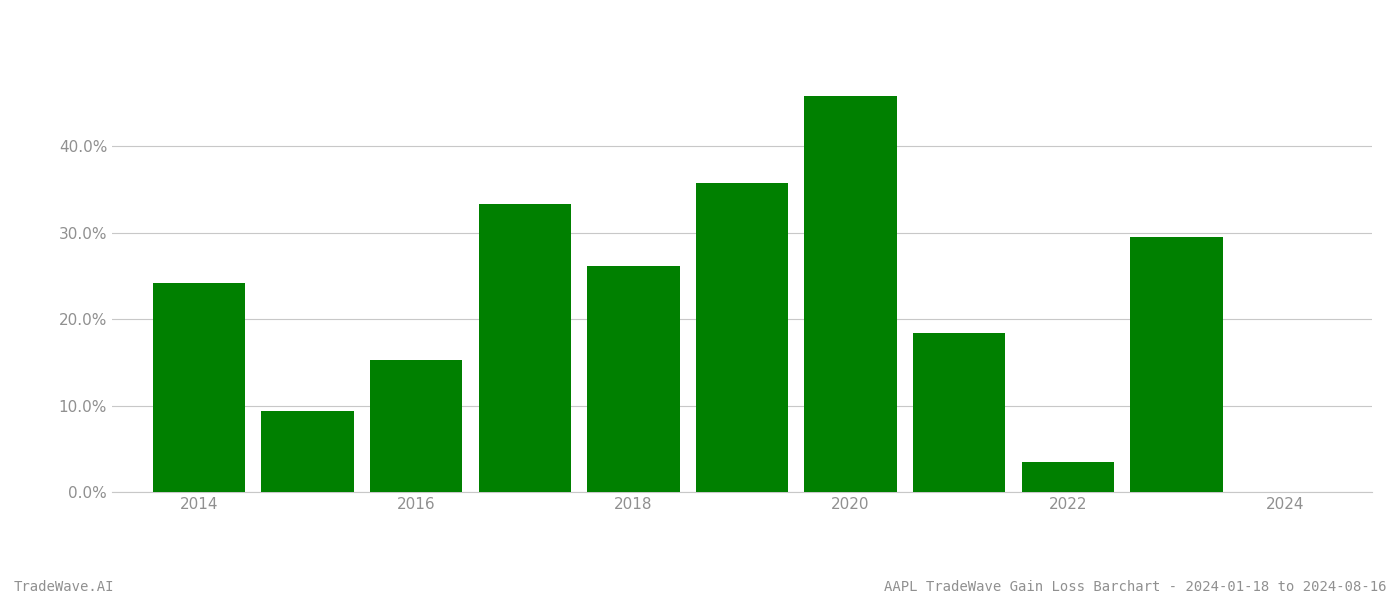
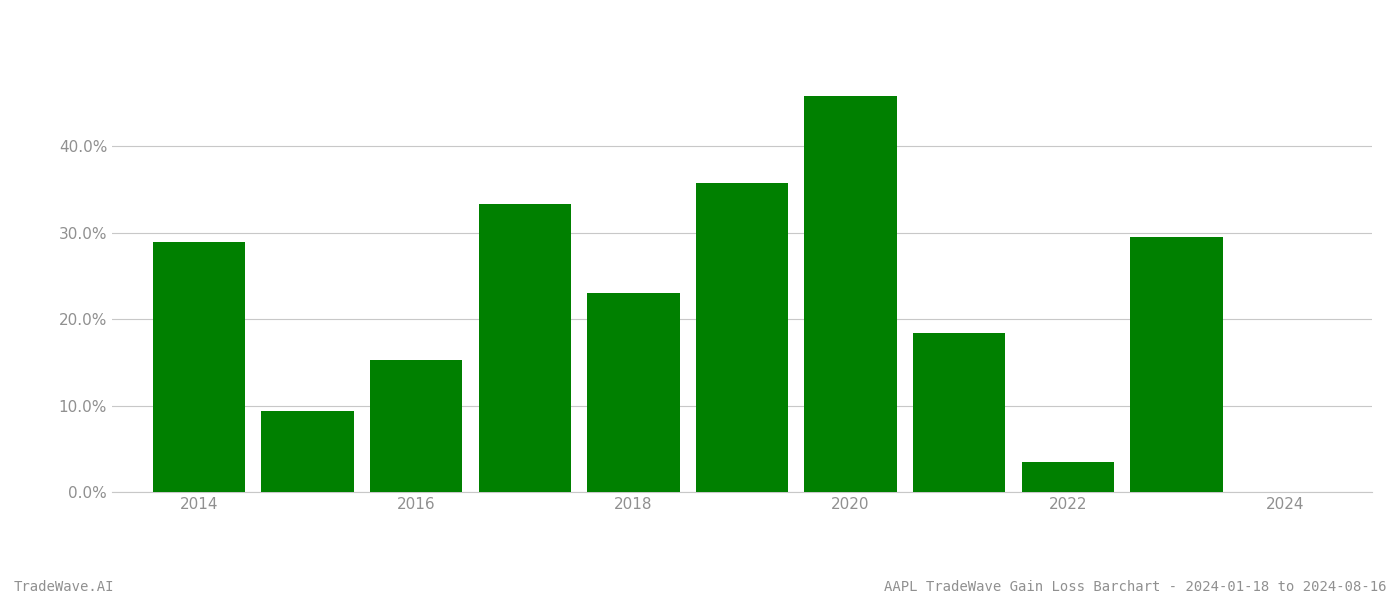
2014: 24.2% -> 28.9%
2018: 26.2% -> 23.0%
